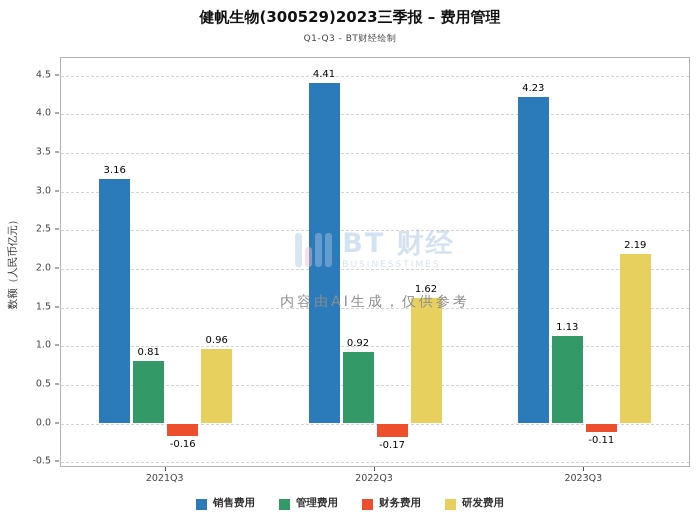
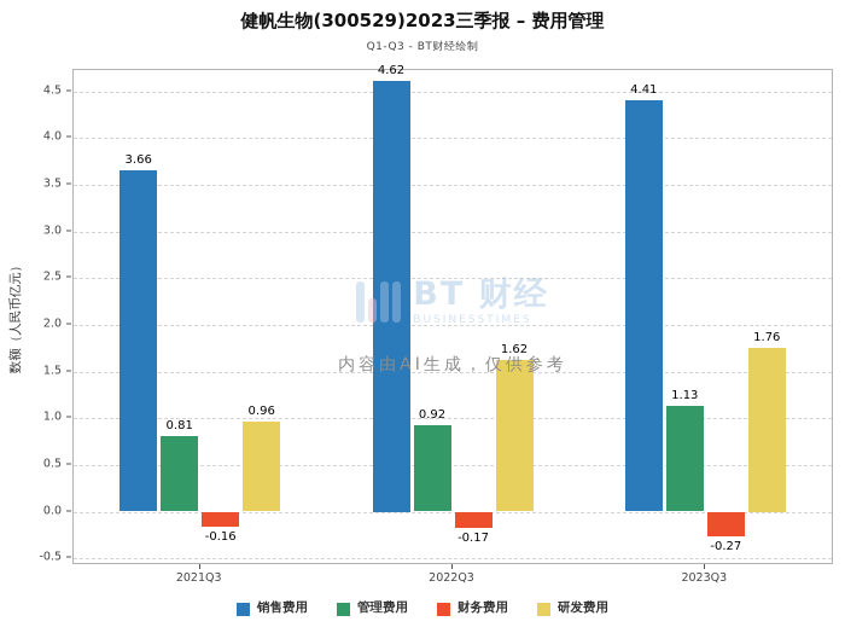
销售费用/2021Q3: 3.16 -> 3.66
销售费用/2022Q3: 4.41 -> 4.62
销售费用/2023Q3: 4.23 -> 4.41
财务费用/2023Q3: -0.11 -> -0.27
研发费用/2023Q3: 2.19 -> 1.76
